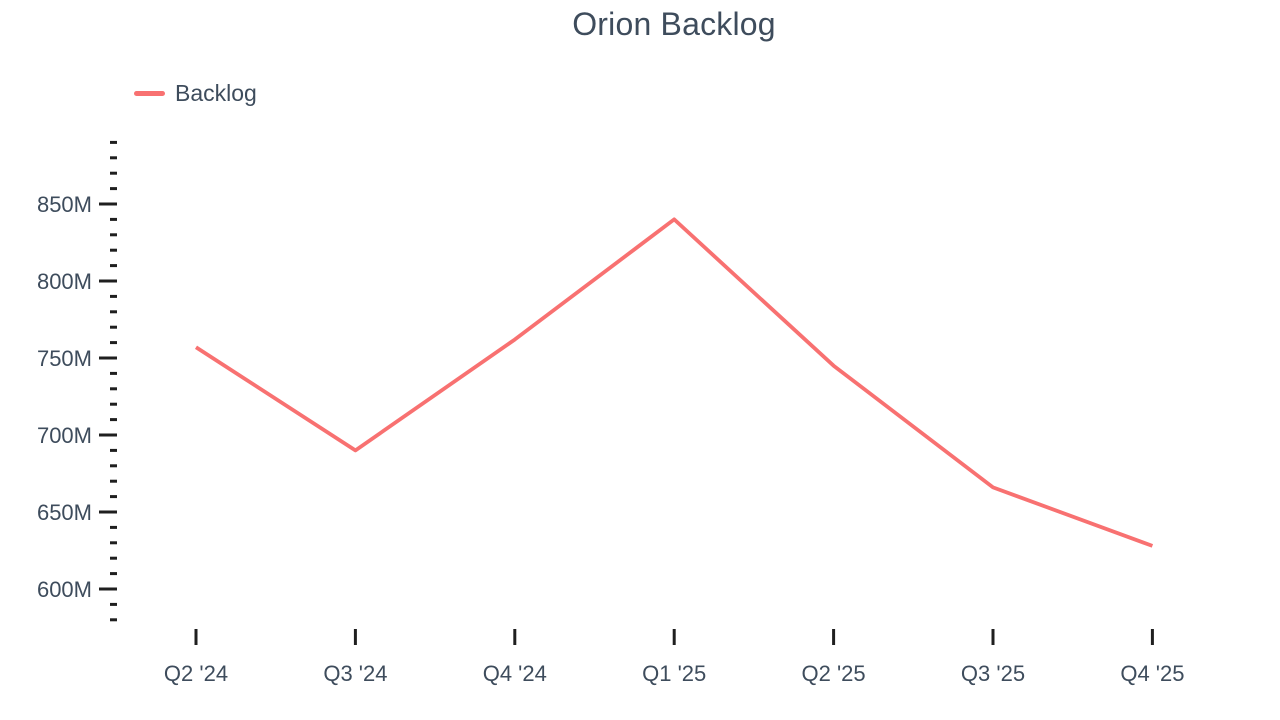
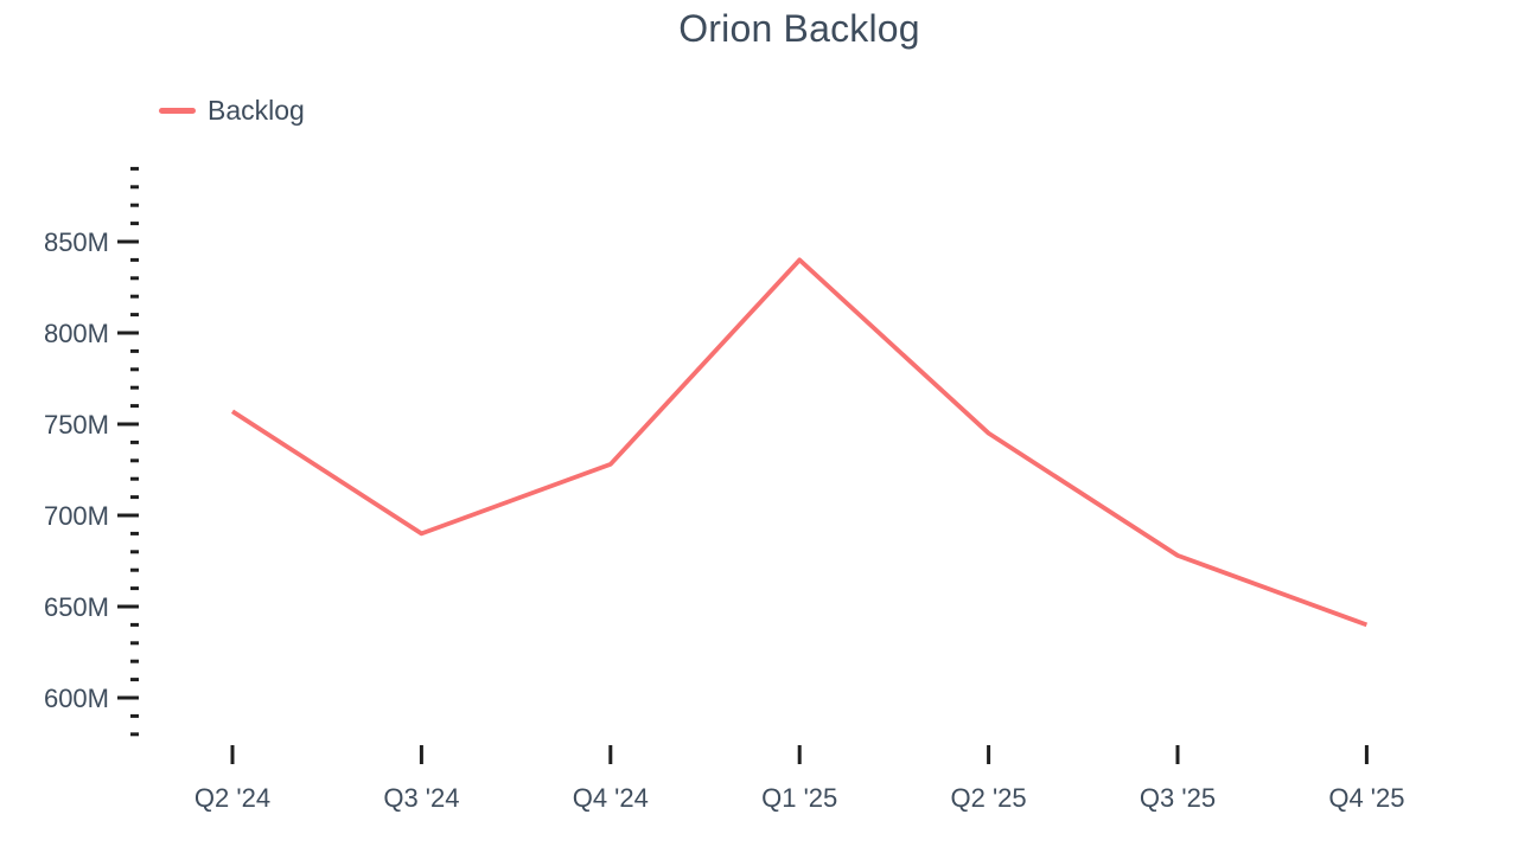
Q4 '24: 762M -> 728M
Q3 '25: 666M -> 678M
Q4 '25: 628M -> 640M
